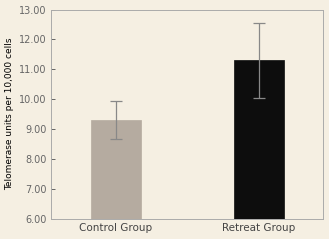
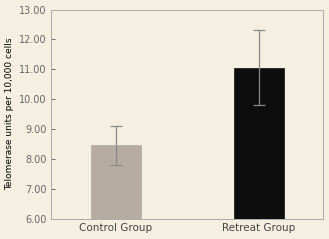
Control Group: 9.30 -> 8.45
Retreat Group: 11.30 -> 11.05
